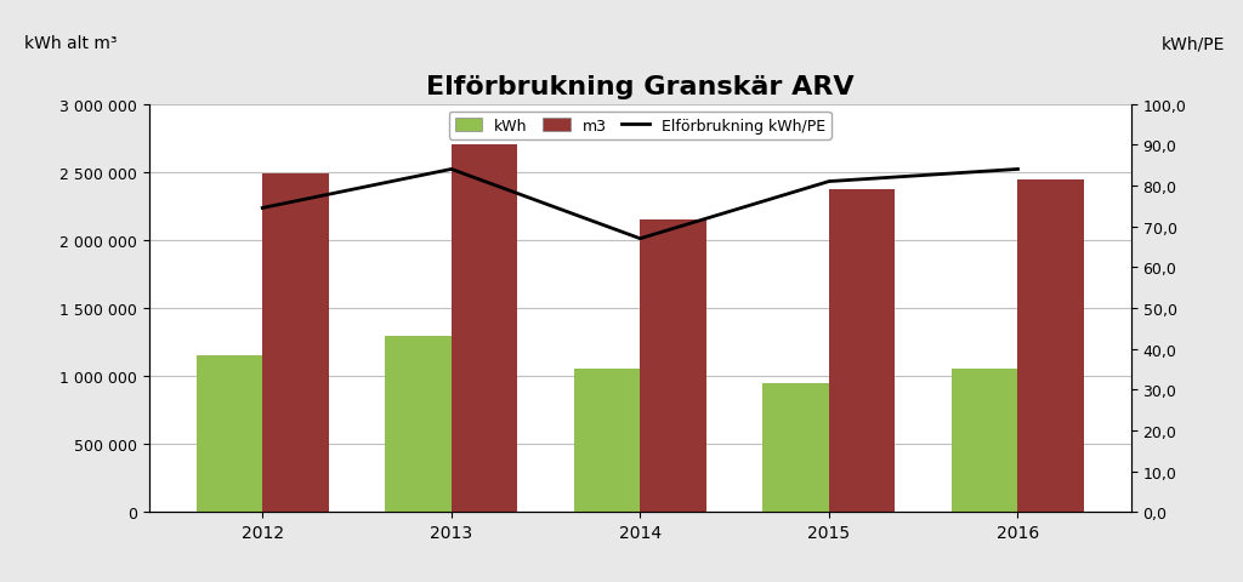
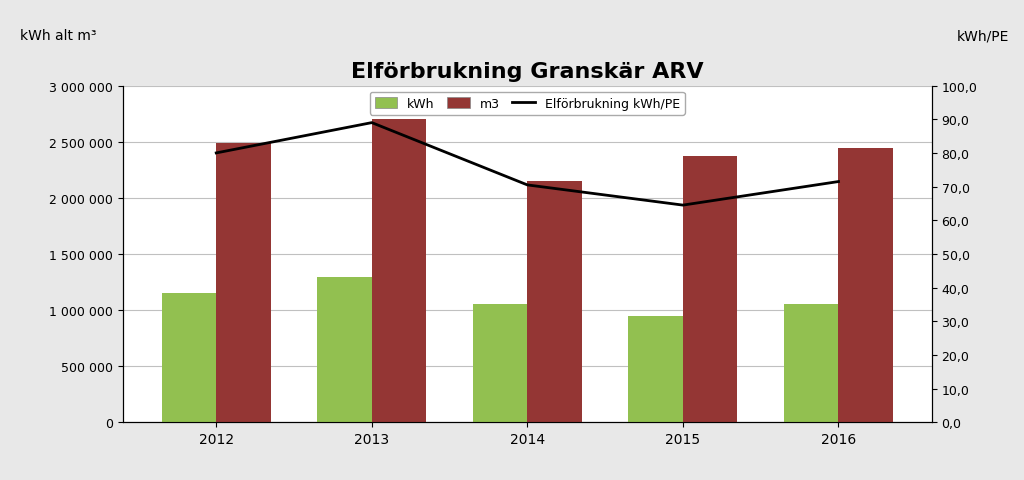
Elförbrukning kWh/PE/2012: 74,5 -> 80,0
Elförbrukning kWh/PE/2013: 84,0 -> 89,0
Elförbrukning kWh/PE/2014: 67,0 -> 70,5
Elförbrukning kWh/PE/2015: 81,0 -> 64,5
Elförbrukning kWh/PE/2016: 84,0 -> 71,5
